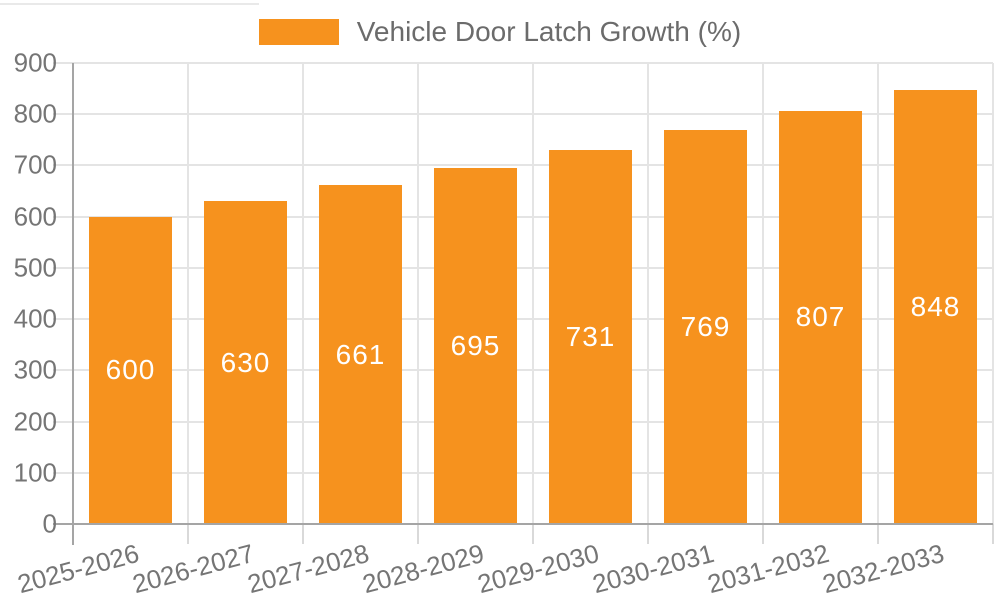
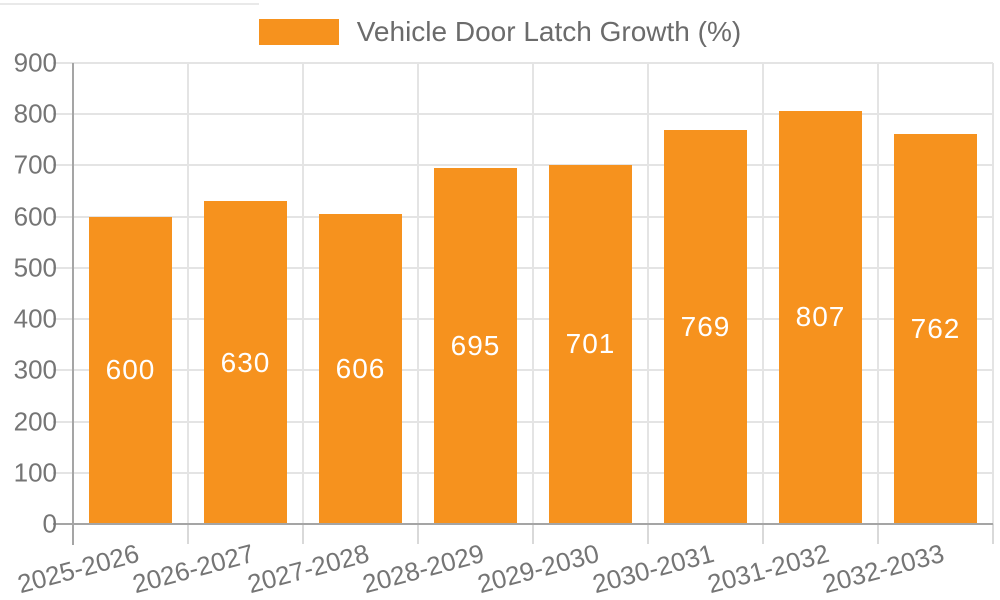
2027-2028: 661 -> 606
2029-2030: 731 -> 701
2032-2033: 848 -> 762
